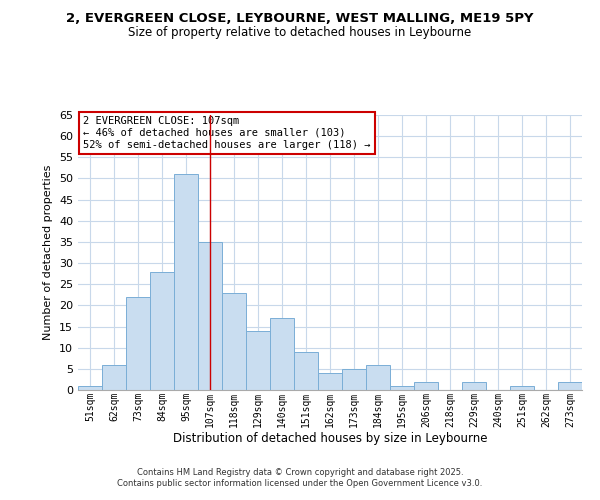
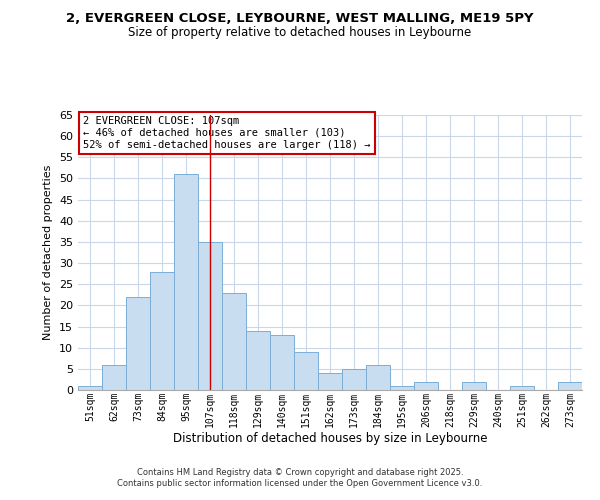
140sqm: 17 -> 13
